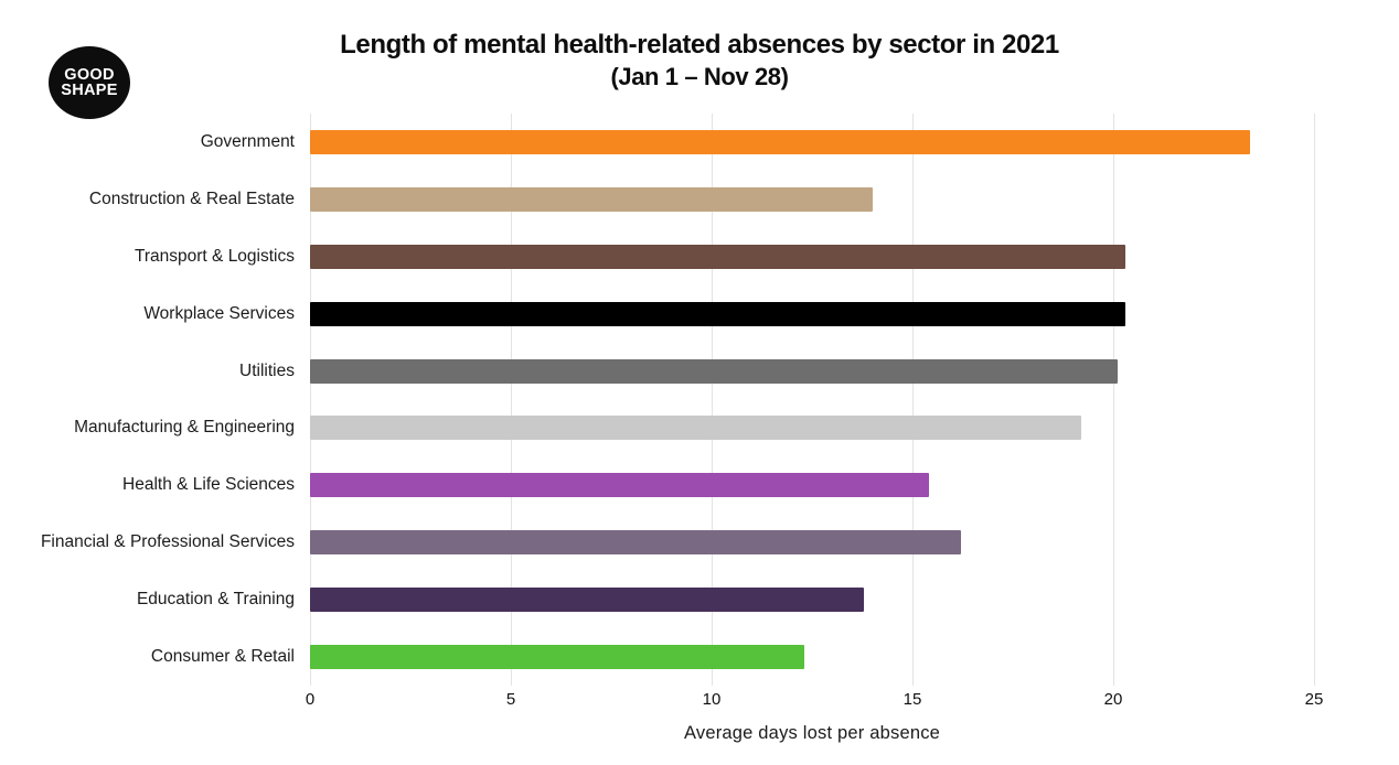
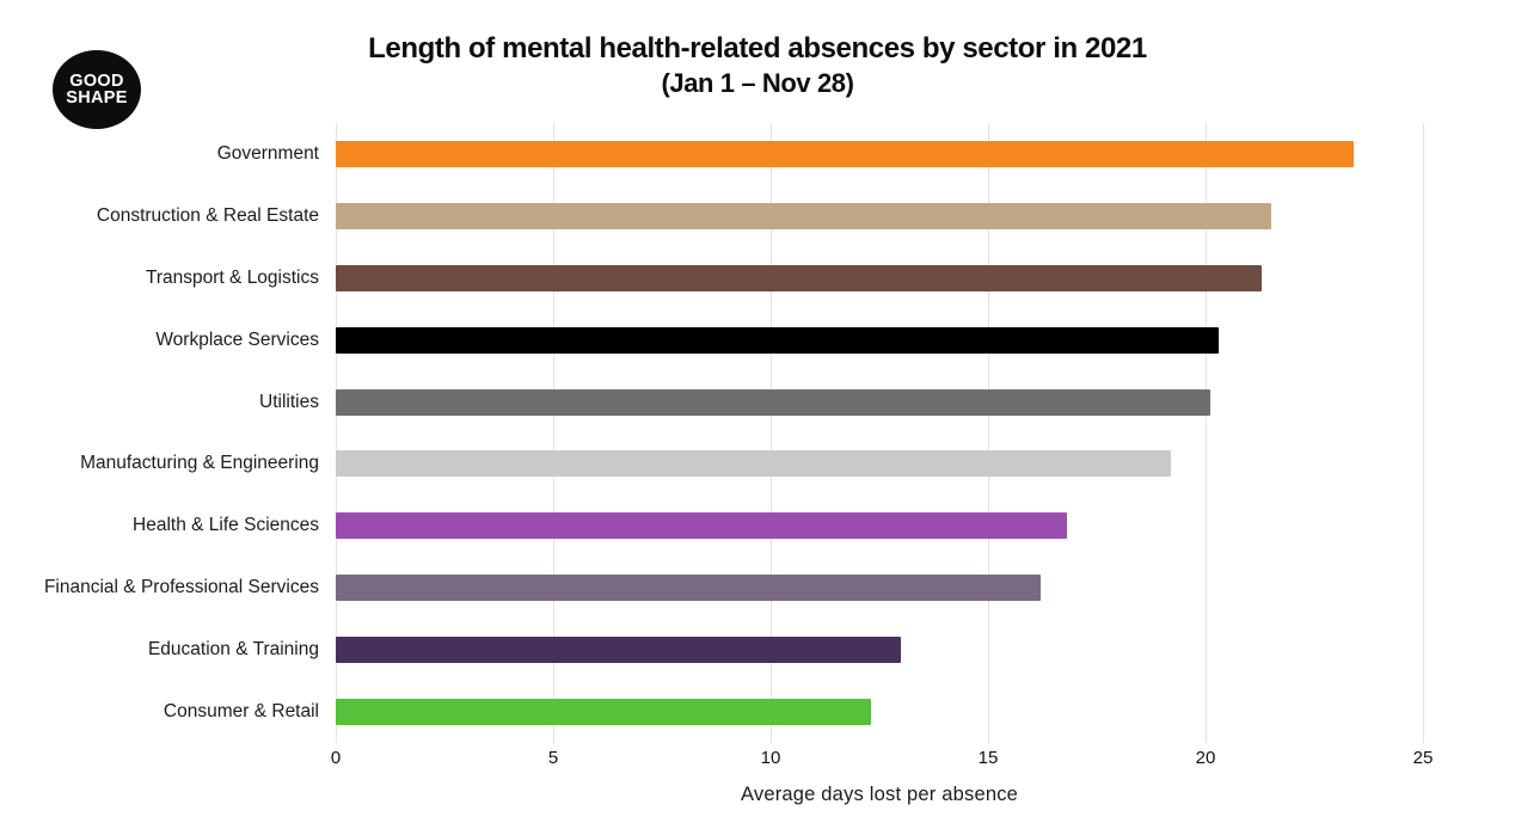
Construction & Real Estate: 14.0 -> 21.5
Transport & Logistics: 20.3 -> 21.3
Health & Life Sciences: 15.4 -> 16.8
Education & Training: 13.8 -> 13.0
